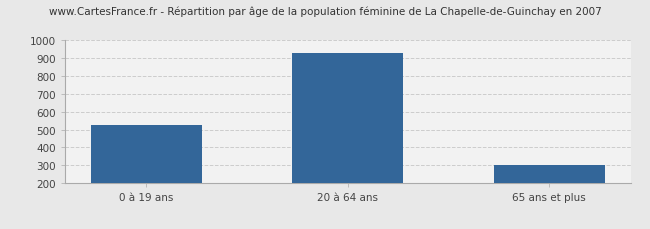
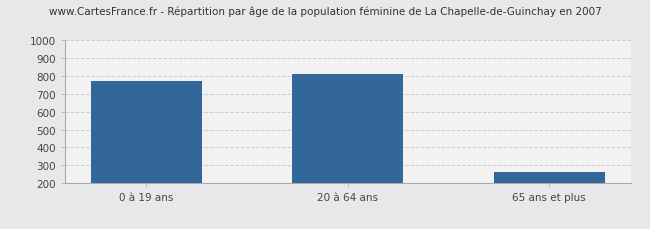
0 à 19 ans: 520 -> 770
20 à 64 ans: 930 -> 810
65 ans et plus: 300 -> 260
